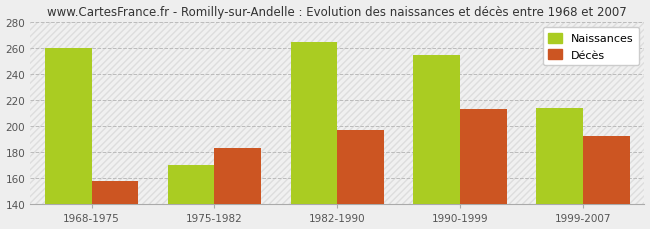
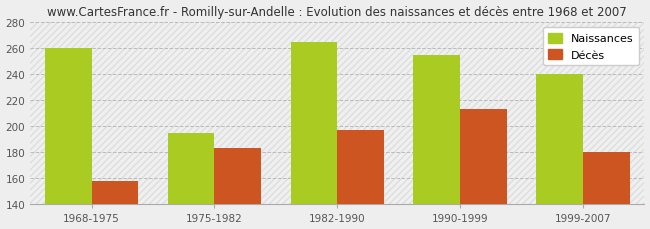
Naissances/1975-1982: 170 -> 195
Naissances/1999-2007: 214 -> 240
Décès/1999-2007: 192 -> 180
